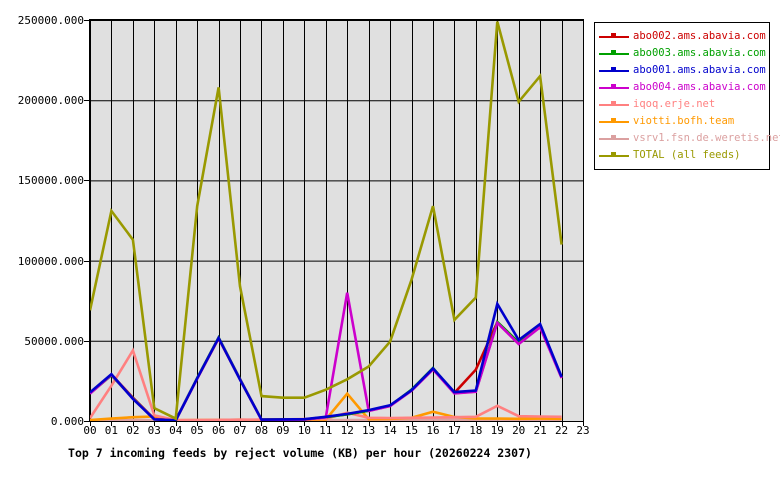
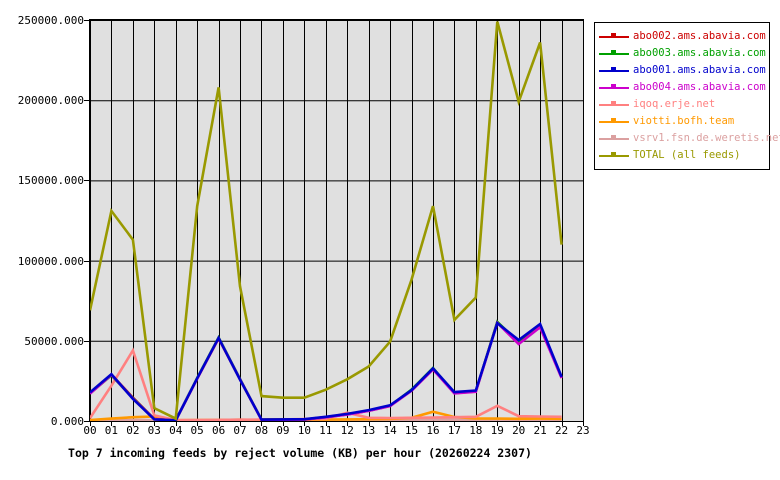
abo004.ams.abavia.com/12: 80000 -> 4000
viotti.bofh.team/12: 17000 -> 1000
abo002.ams.abavia.com/18: 32000 -> 18000
abo001.ams.abavia.com/19: 73000 -> 61000
TOTAL (all feeds)/21: 215000 -> 236000
